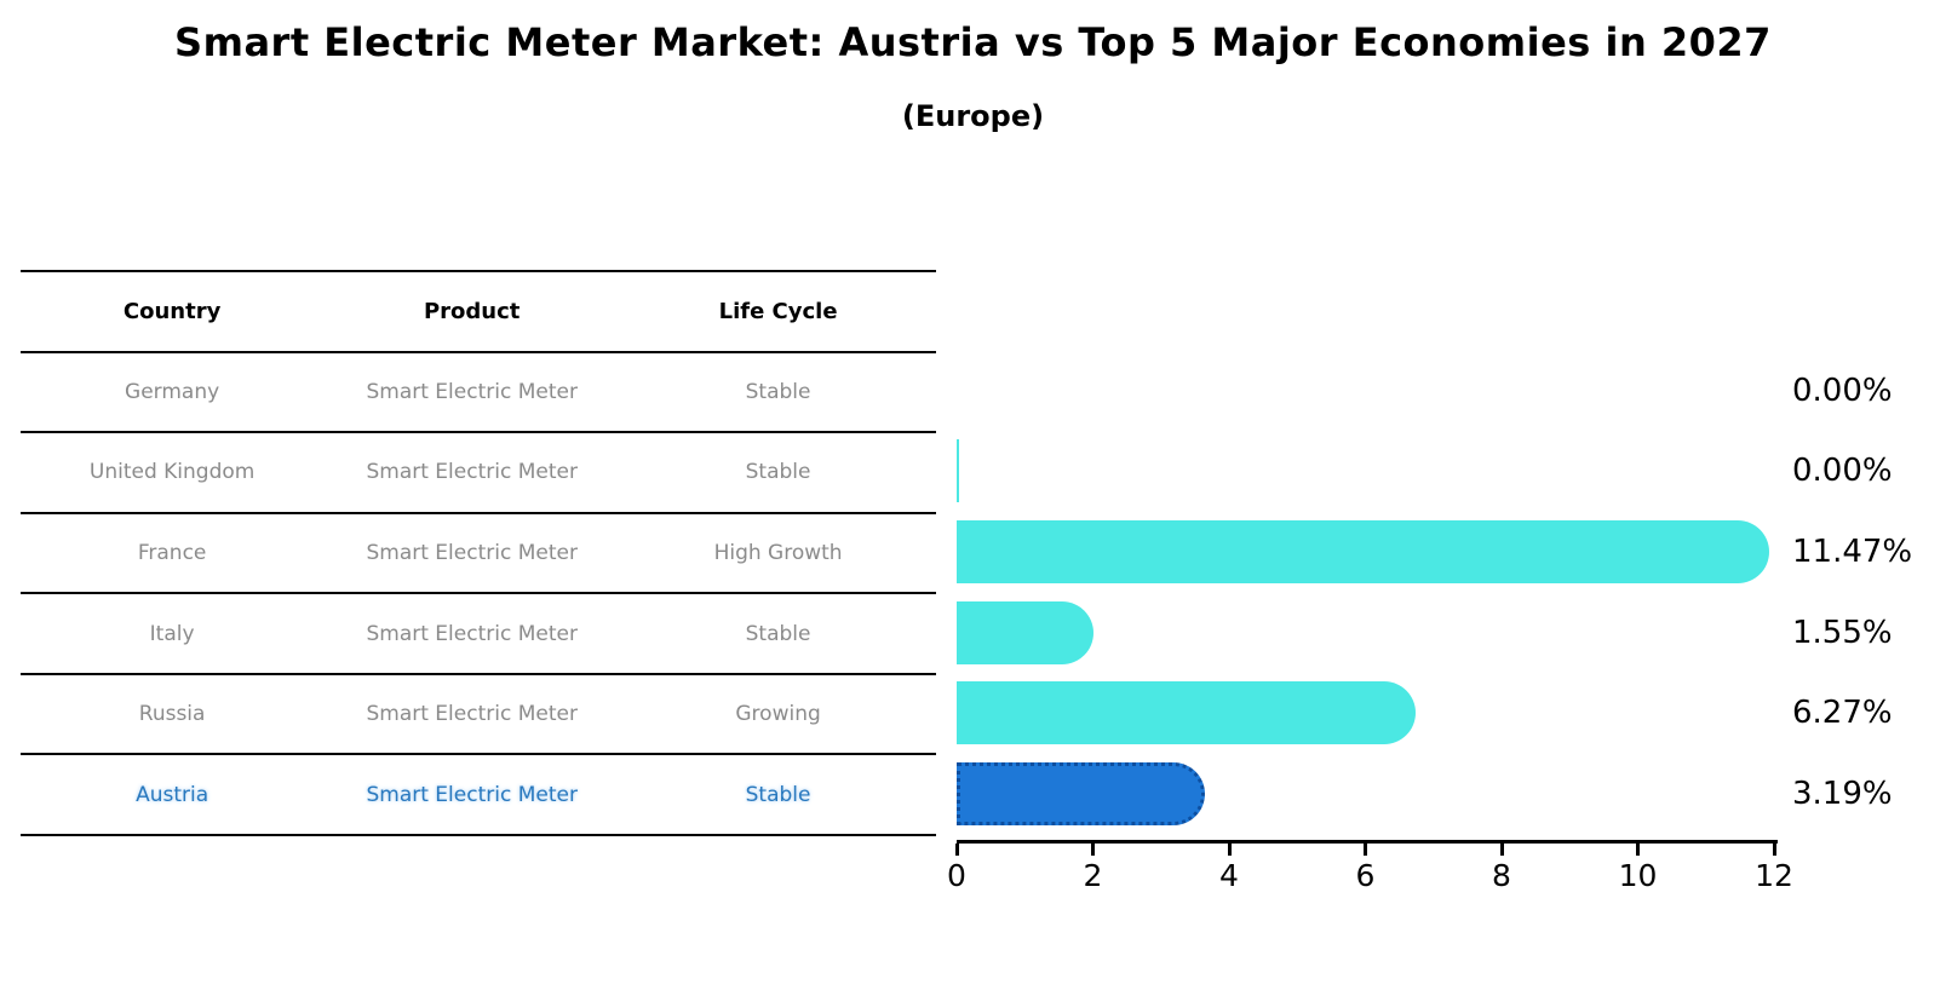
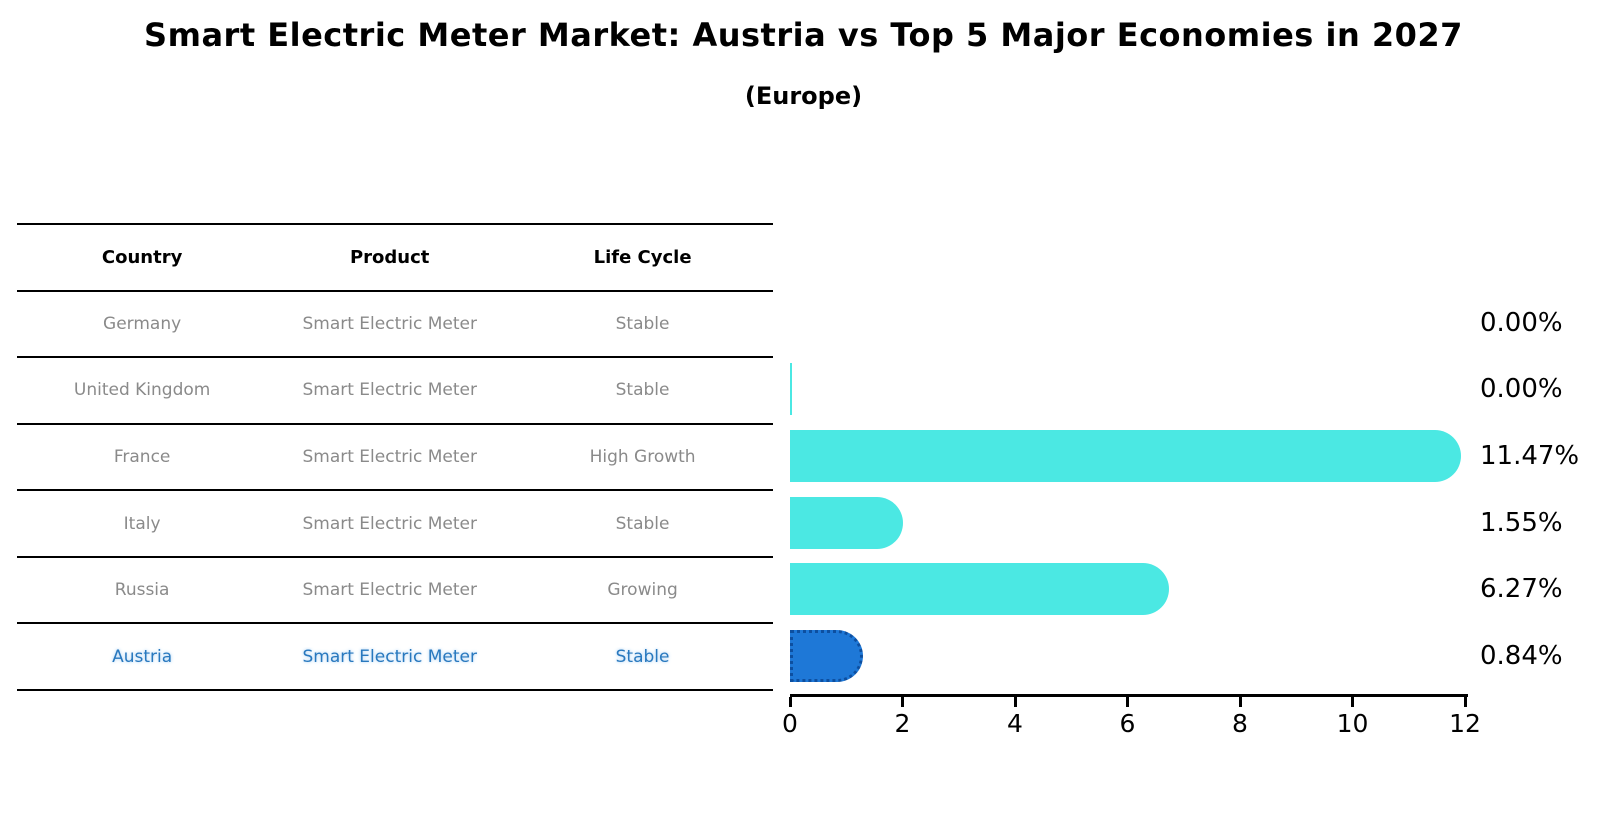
Austria: 3.19% -> 0.84%
